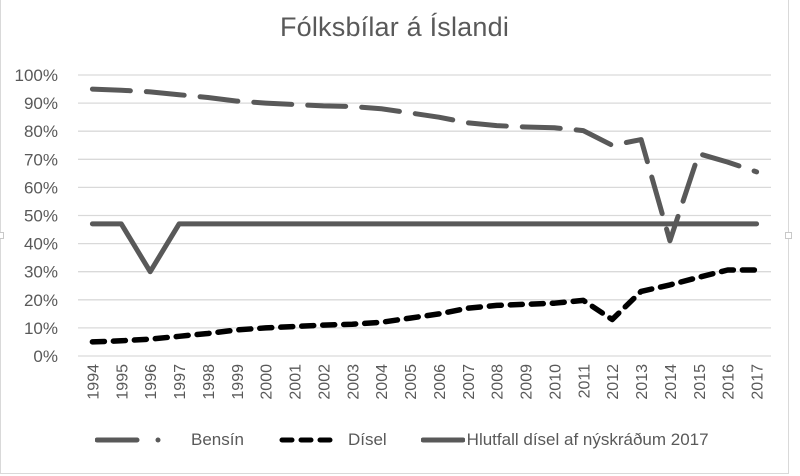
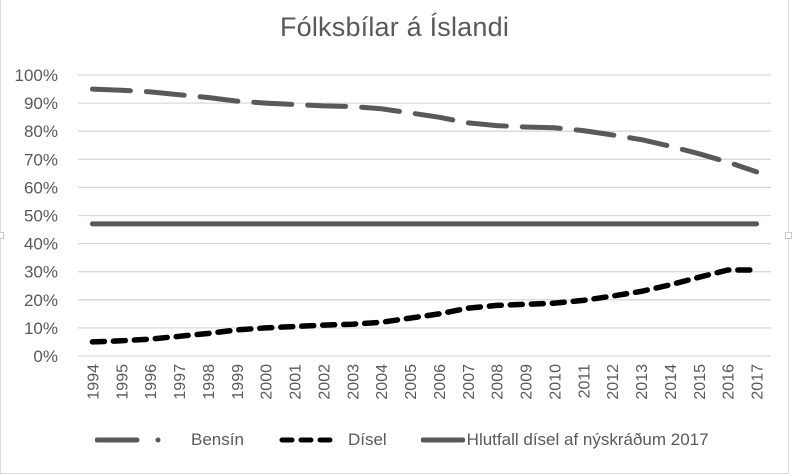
Hlutfall dísel af nýskráðum 2017/1996: 30% -> 47%
Bensín/2012: 75% -> 79%
Dísel/2012: 13% -> 21%
Bensín/2014: 41% -> 75%
